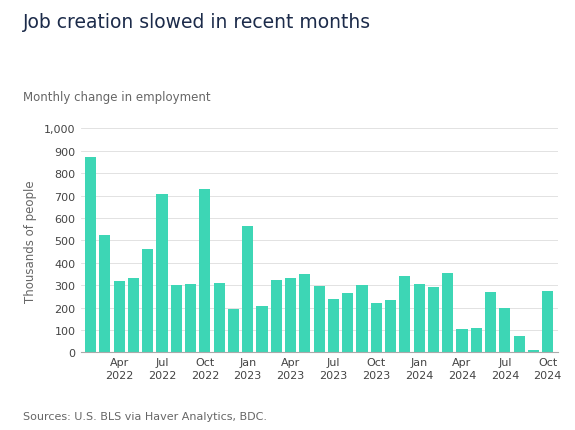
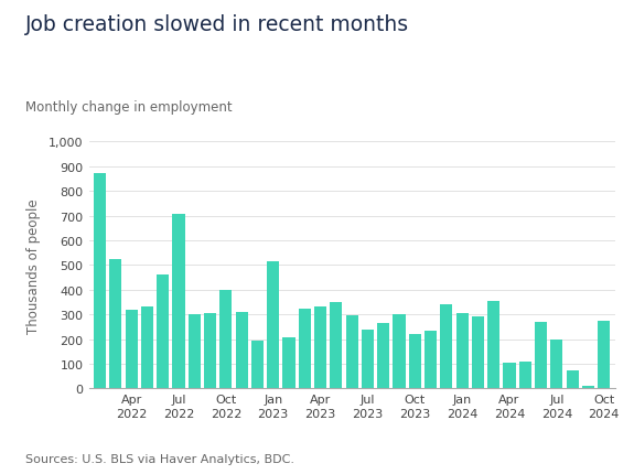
Oct 2022: 730 -> 400
Jan 2023: 565 -> 515
